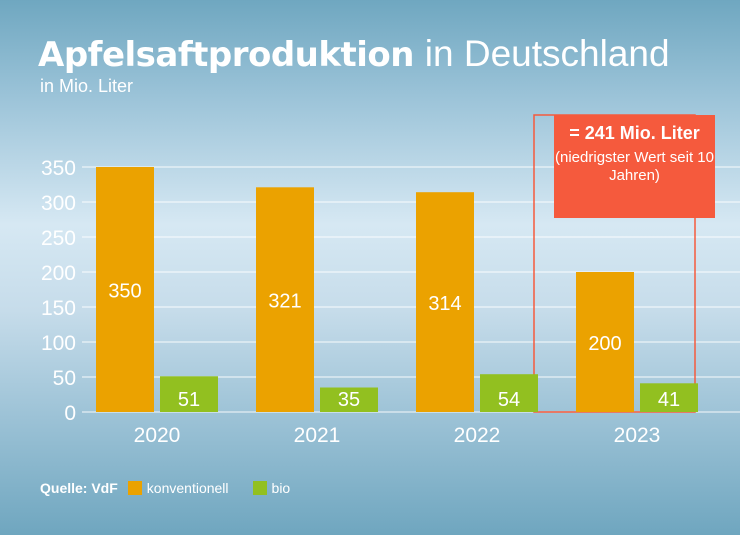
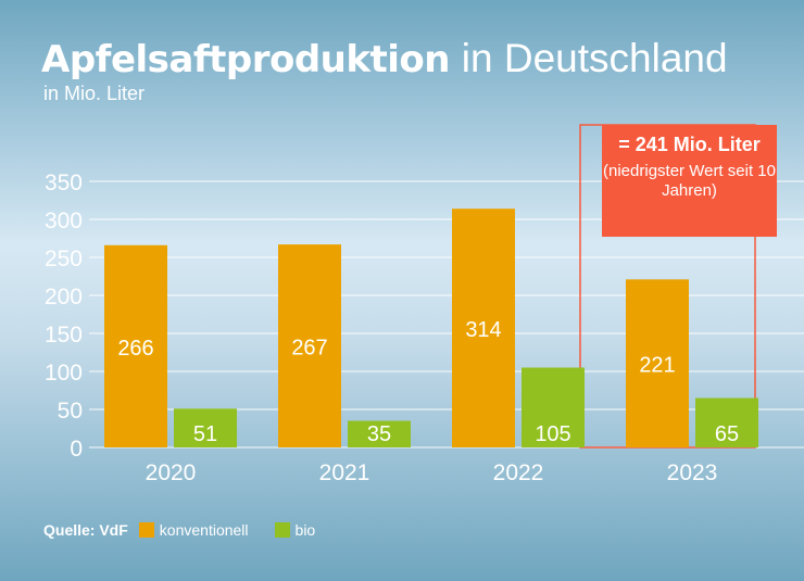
konventionell/2020: 350 -> 266
konventionell/2021: 321 -> 267
bio/2022: 54 -> 105
konventionell/2023: 200 -> 221
bio/2023: 41 -> 65
